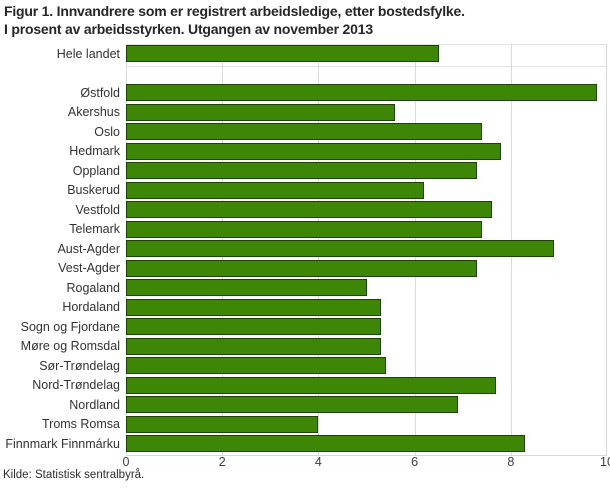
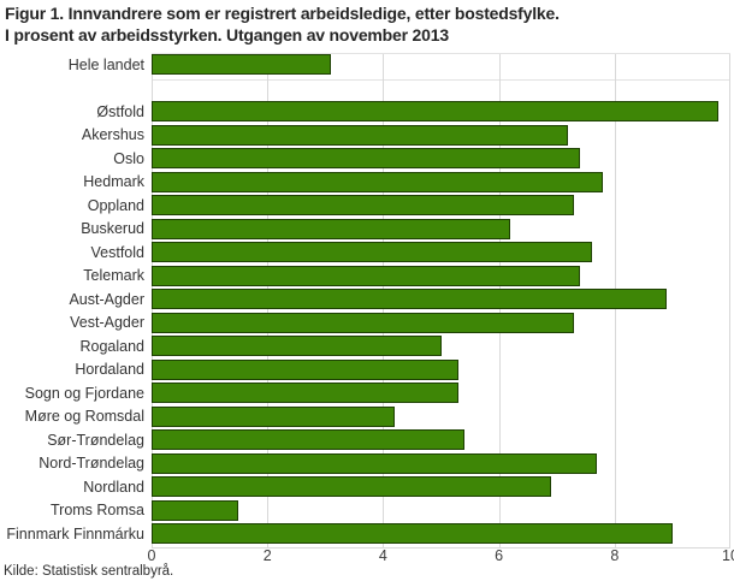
Hele landet: 6.5 -> 3.1
Akershus: 5.6 -> 7.2
Møre og Romsdal: 5.3 -> 4.2
Troms Romsa: 4.0 -> 1.5
Finnmark Finnmárku: 8.3 -> 9.0
